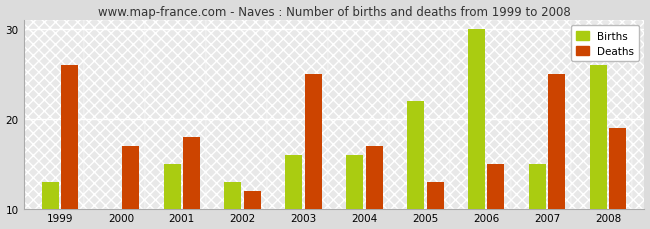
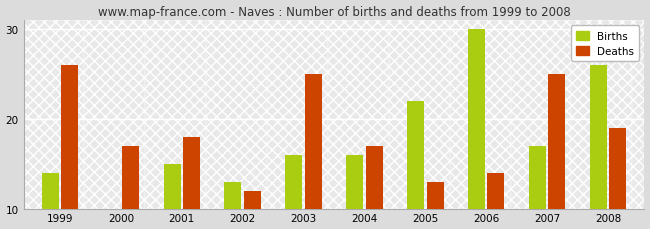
Births/1999: 13 -> 14
Deaths/2006: 15 -> 14
Births/2007: 15 -> 17
